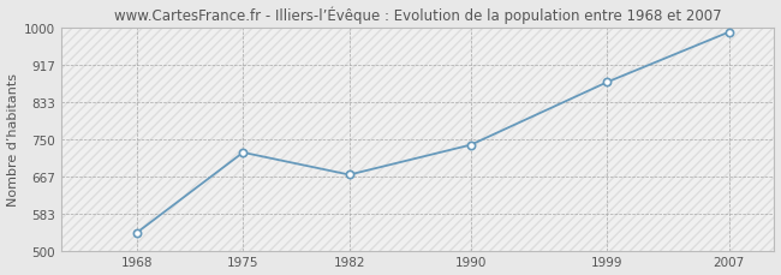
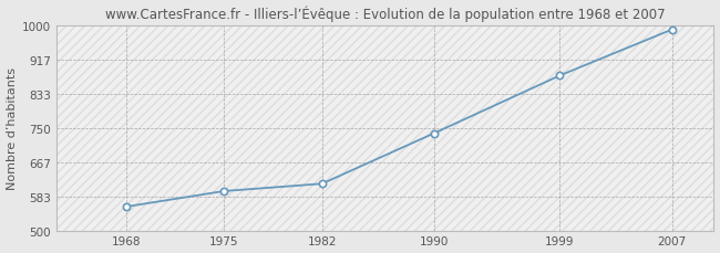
1968: 540 -> 558
1975: 720 -> 596
1982: 670 -> 614
